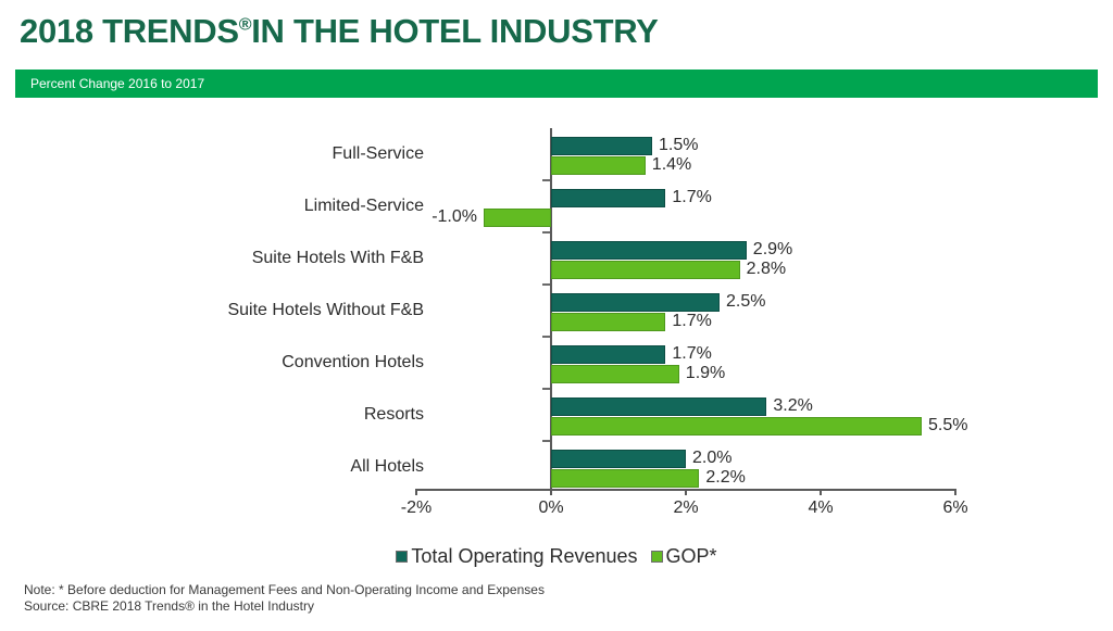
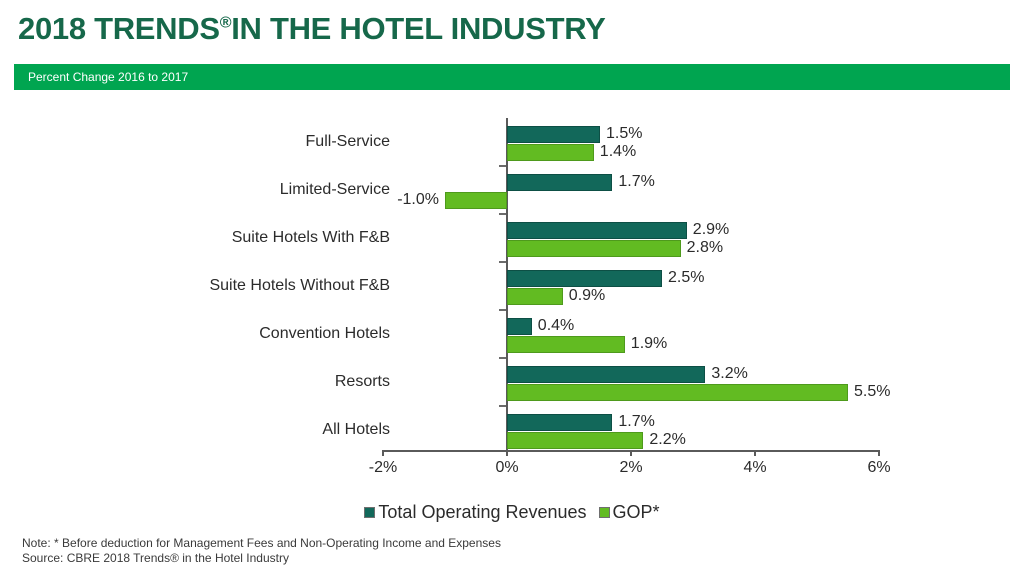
GOP*/Suite Hotels Without F&B: 1.7% -> 0.9%
Total Operating Revenues/Convention Hotels: 1.7% -> 0.4%
Total Operating Revenues/All Hotels: 2.0% -> 1.7%
